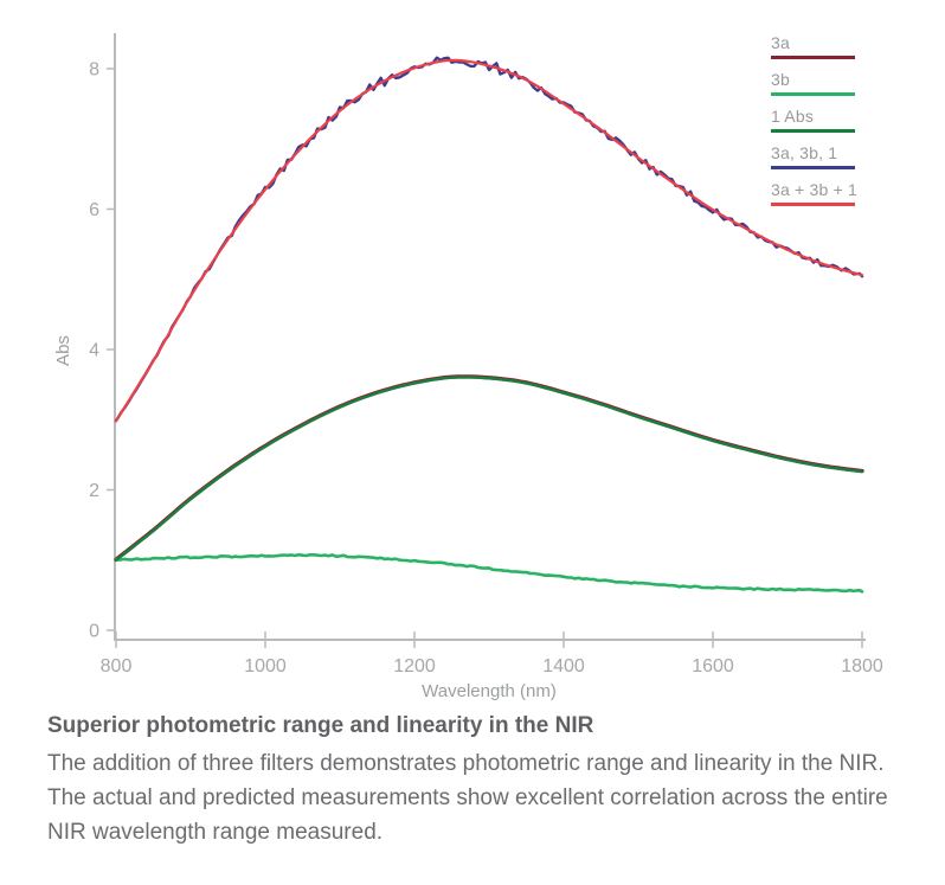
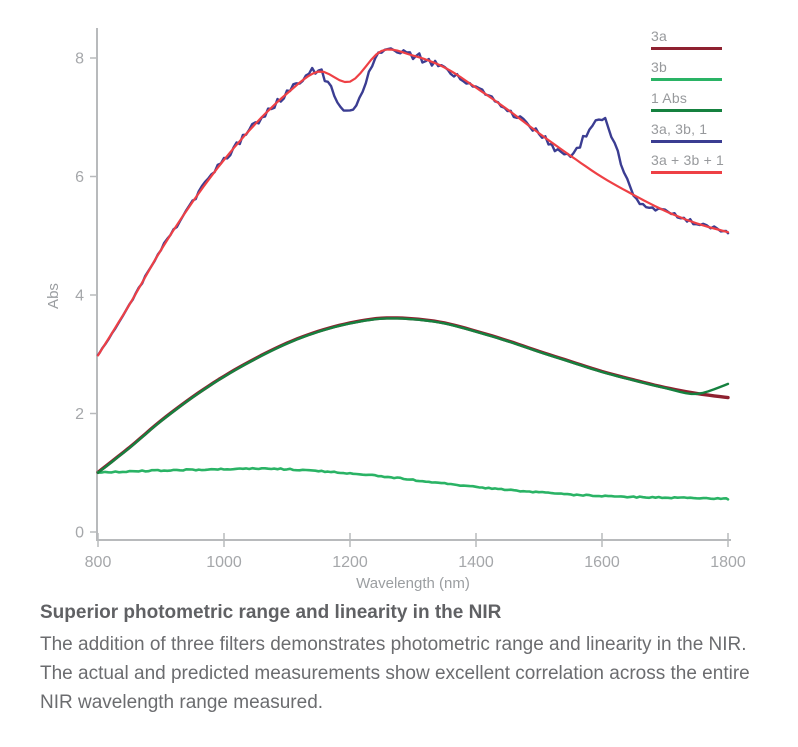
3a, 3b, 1/1200: 8.0 -> 7.1
3a + 3b + 1/1200: 8.0 -> 7.6
3a, 3b, 1/1600: 6.0 -> 7.0
1 Abs/1800: 2.3 -> 2.5
